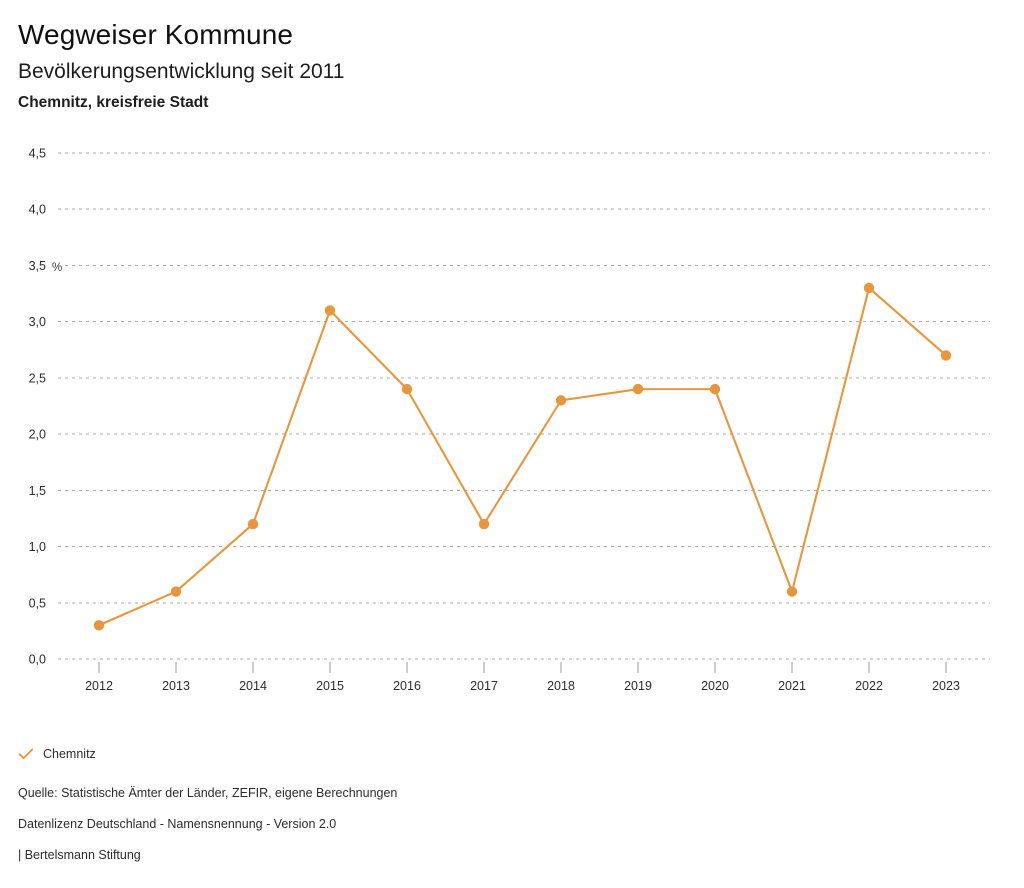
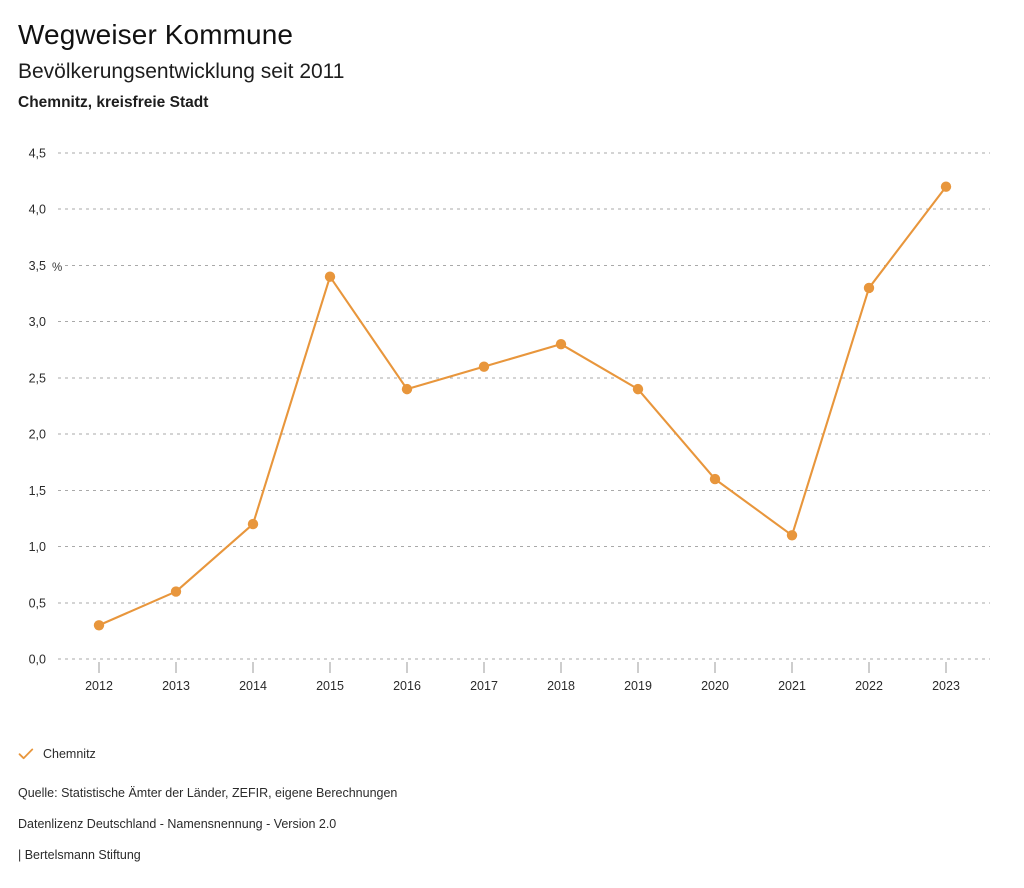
2015: 3,1 -> 3,4
2017: 1,2 -> 2,6
2018: 2,3 -> 2,8
2020: 2,4 -> 1,6
2021: 0,6 -> 1,1
2023: 2,7 -> 4,2
